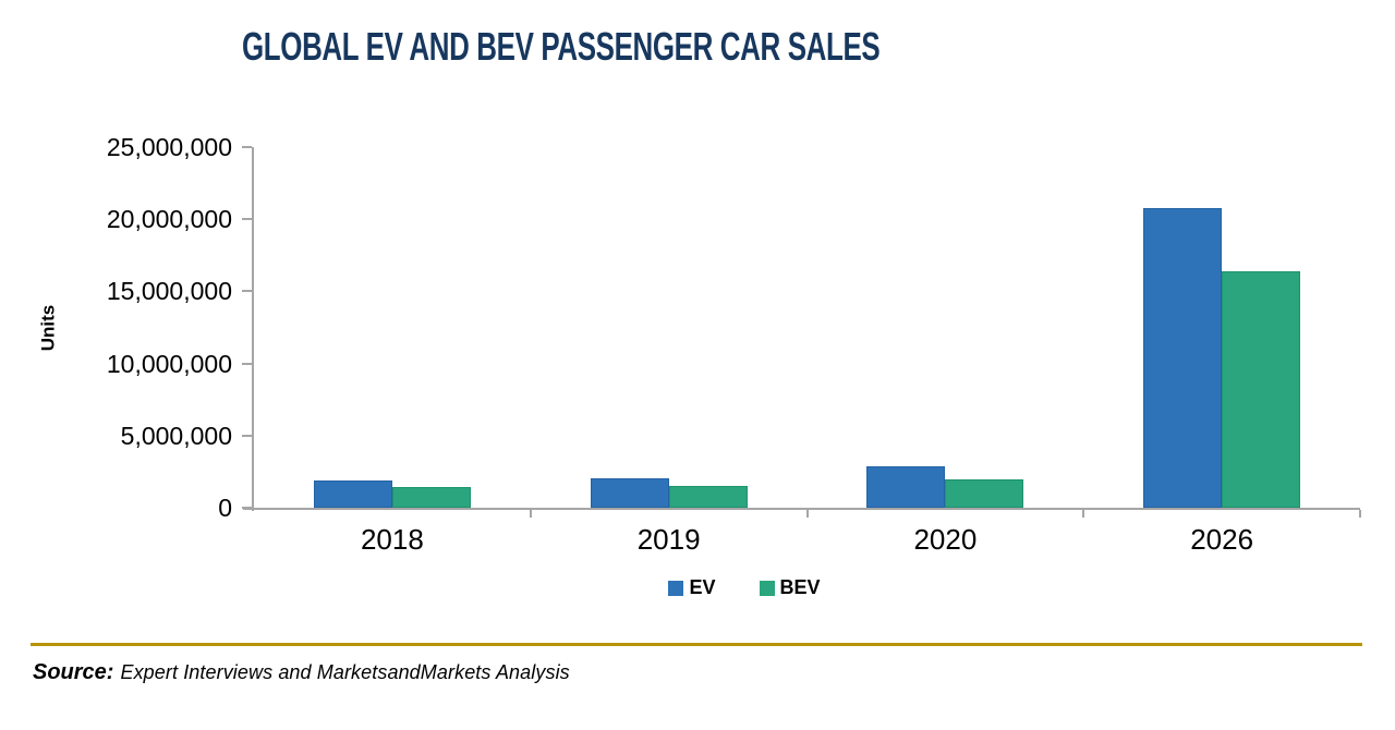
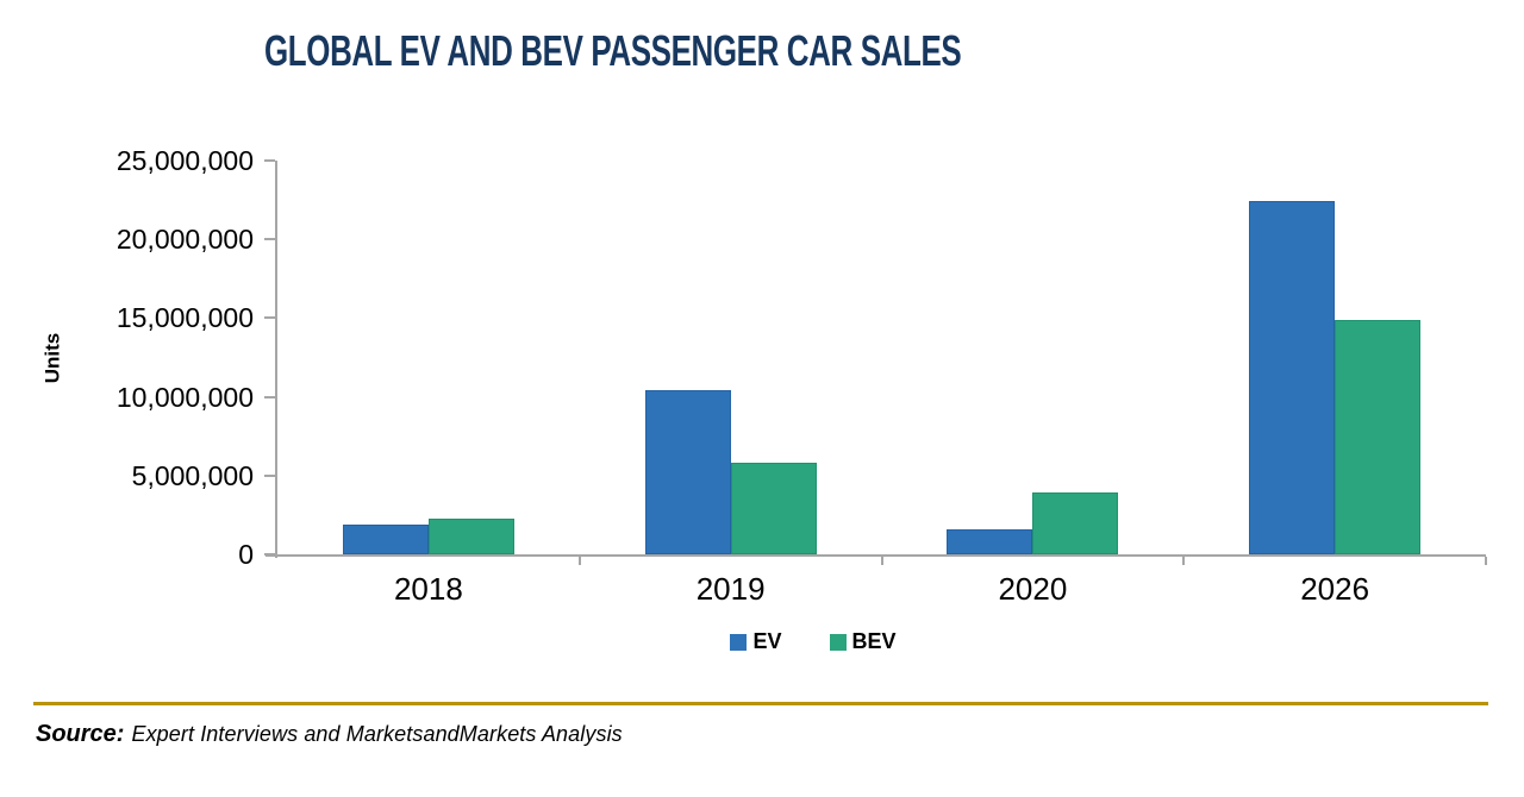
BEV/2018: 1400000 -> 2300000
EV/2019: 2000000 -> 10400000
BEV/2019: 1500000 -> 5800000
EV/2020: 2800000 -> 1600000
BEV/2020: 2000000 -> 3900000
EV/2026: 20800000 -> 22400000
BEV/2026: 16400000 -> 14900000
